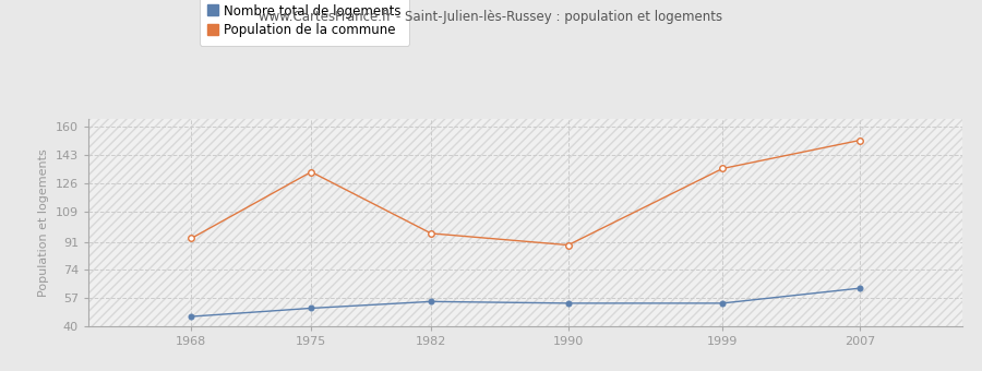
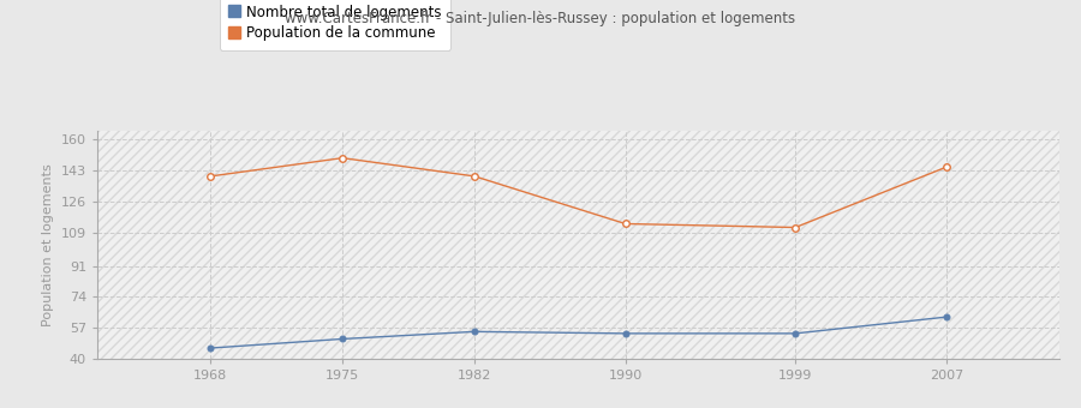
Population de la commune/1968: 93 -> 140
Population de la commune/1975: 133 -> 150
Population de la commune/1982: 96 -> 140
Population de la commune/1990: 89 -> 114
Population de la commune/1999: 135 -> 112
Population de la commune/2007: 152 -> 145
